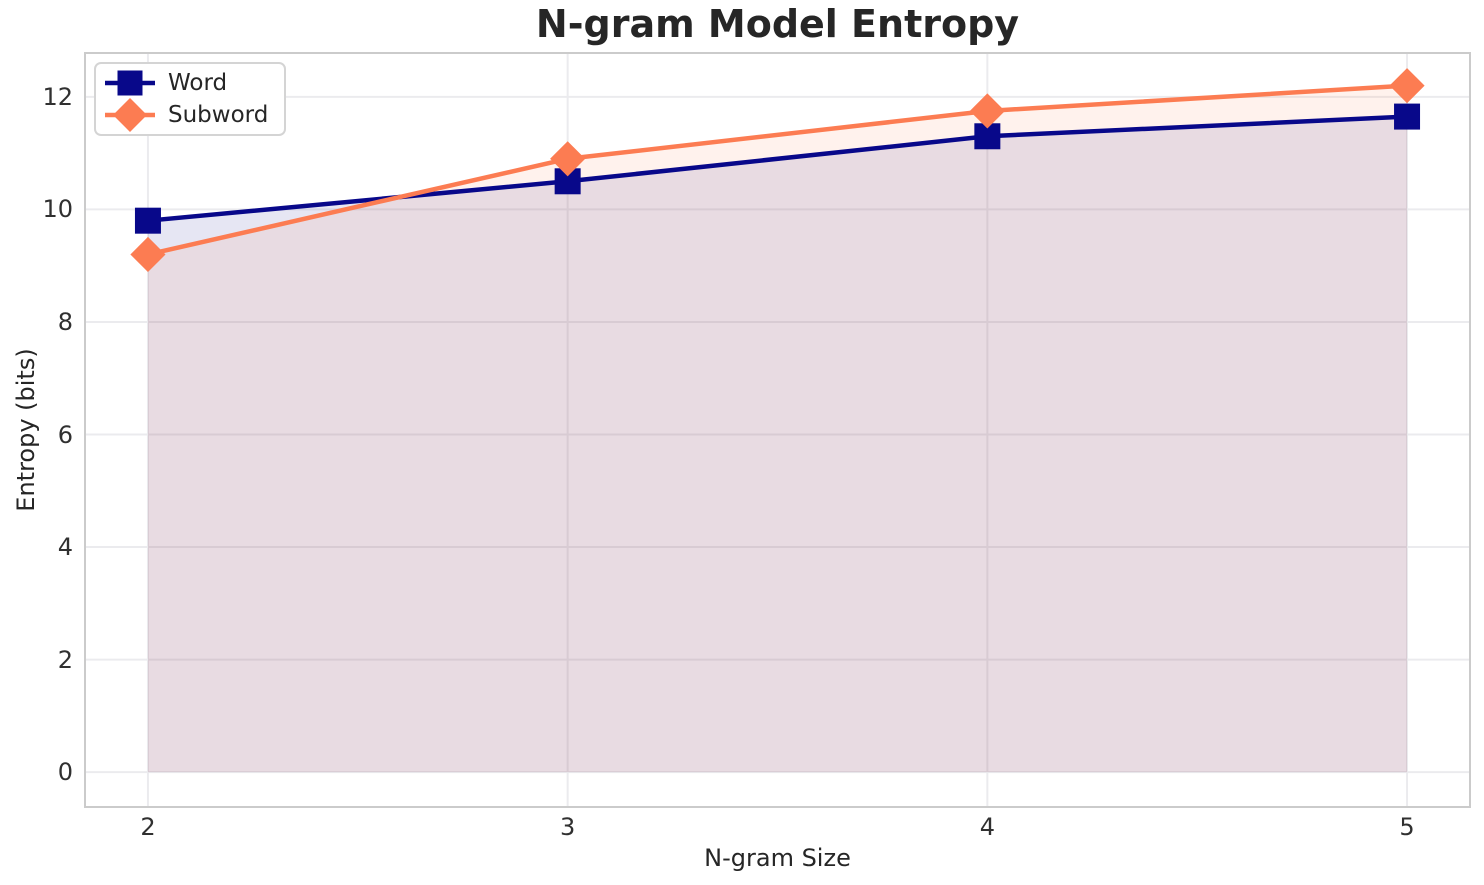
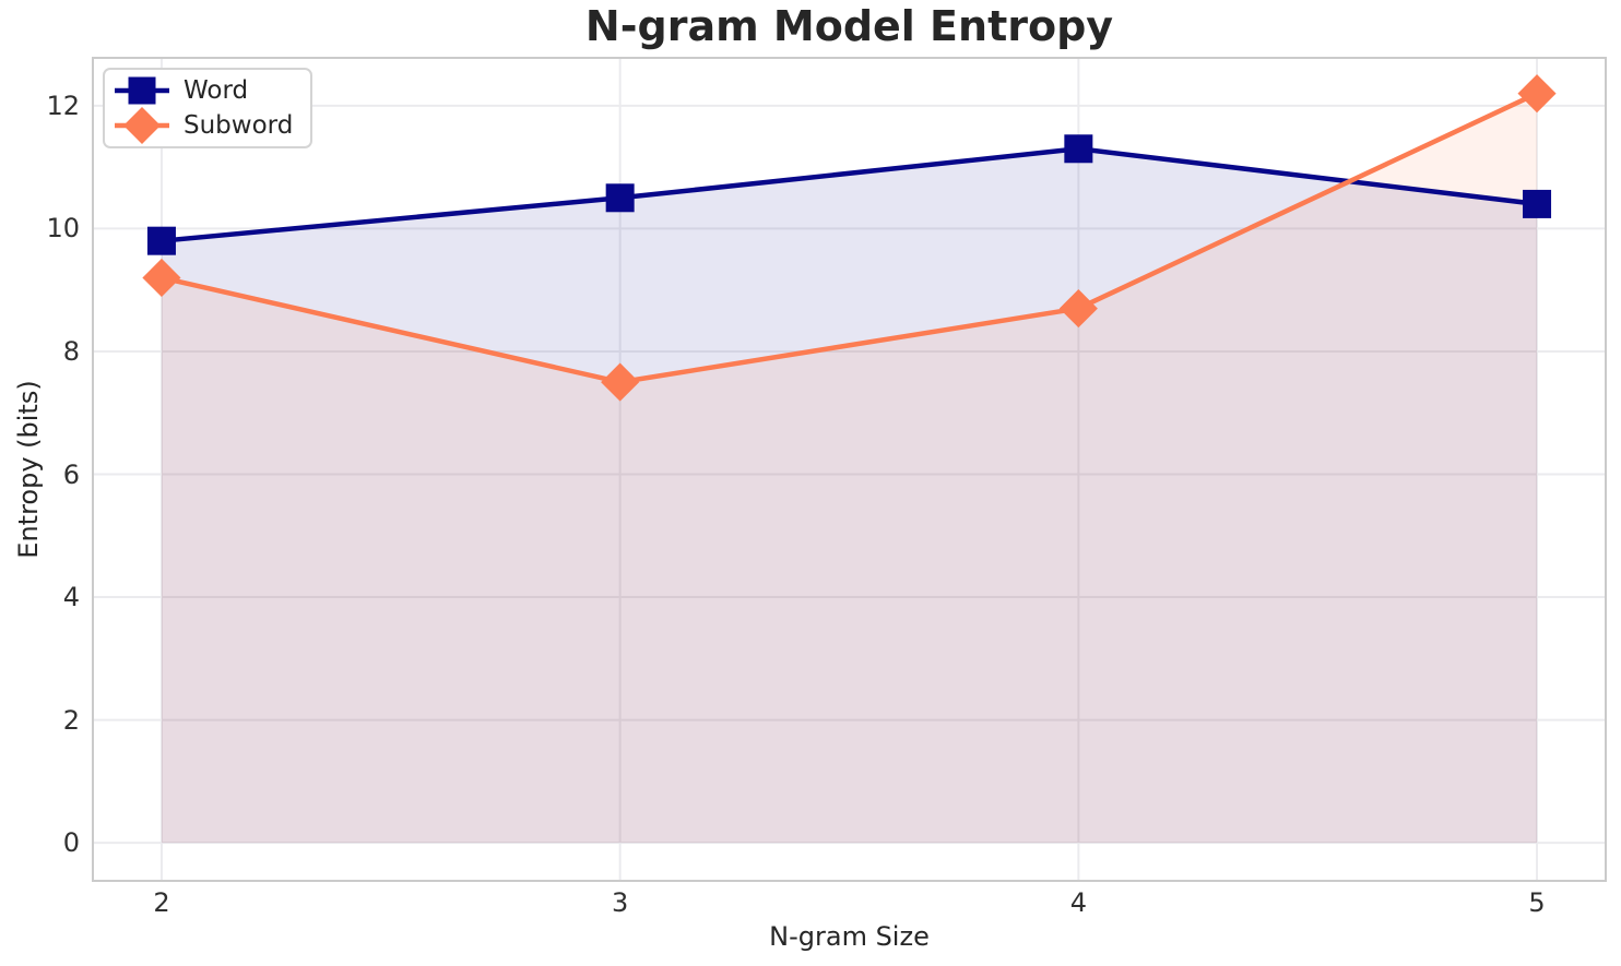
Subword/3: 10.9 -> 7.5
Subword/4: 11.8 -> 8.7
Word/5: 11.7 -> 10.4
